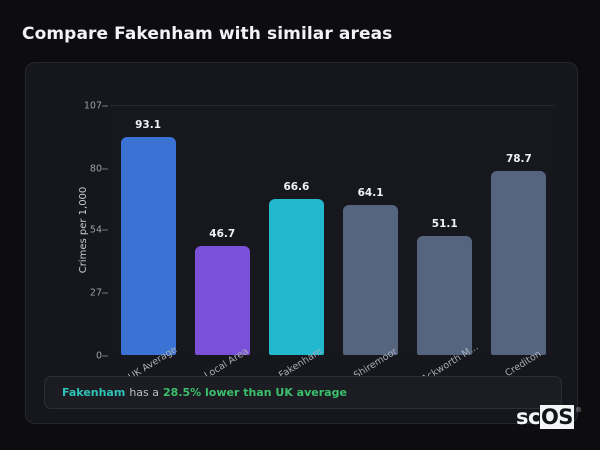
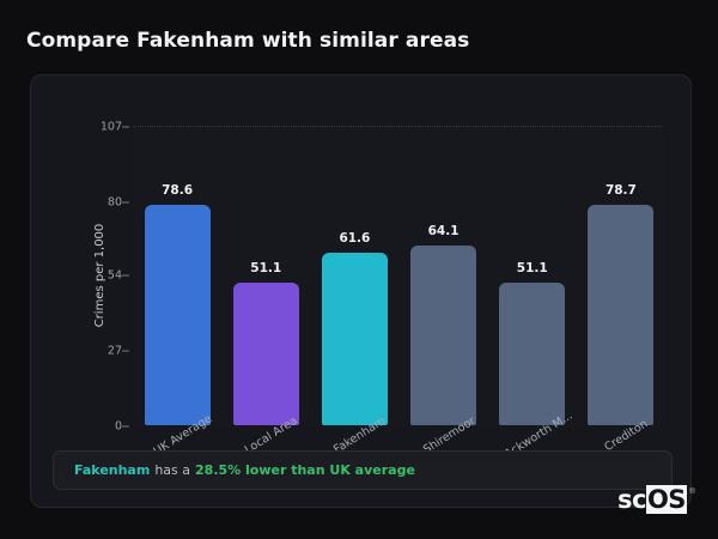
UK Average: 93.1 -> 78.6
Local Area: 46.7 -> 51.1
Fakenham: 66.6 -> 61.6
